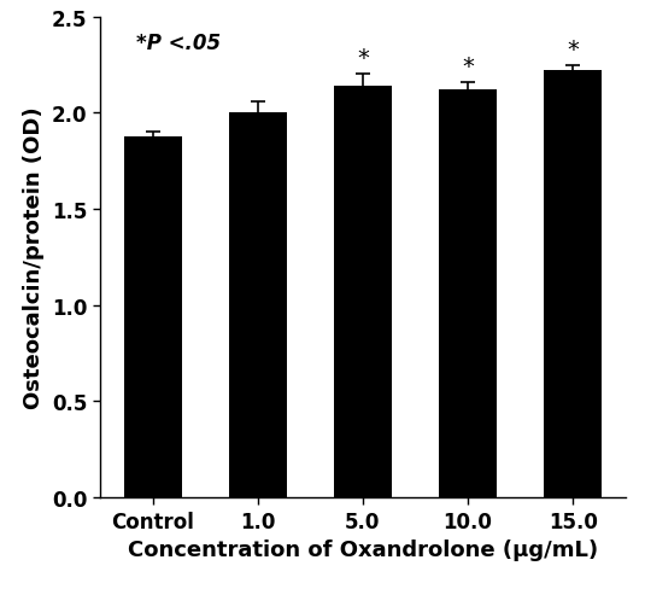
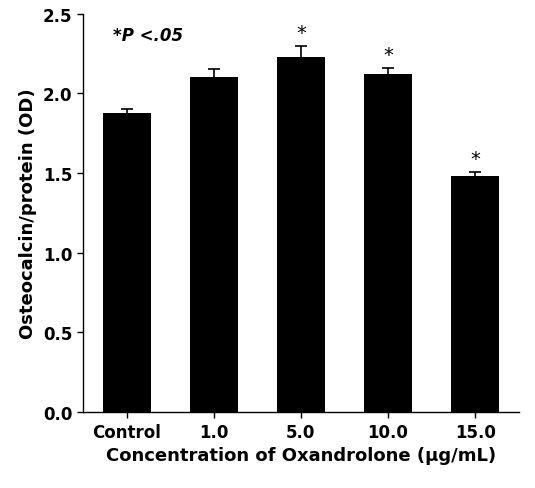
1.0: 2.00 -> 2.10
5.0: 2.14 -> 2.23
15.0: 2.23 -> 1.48
